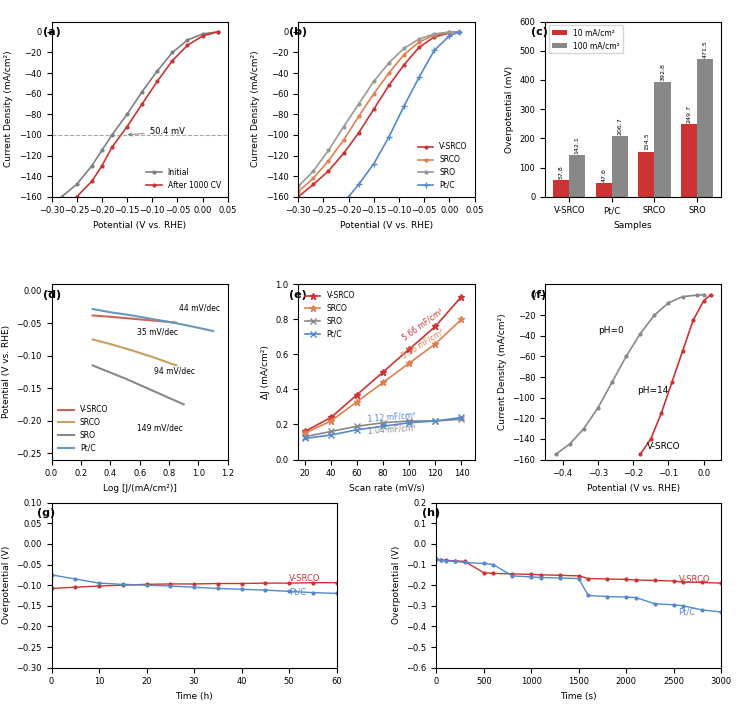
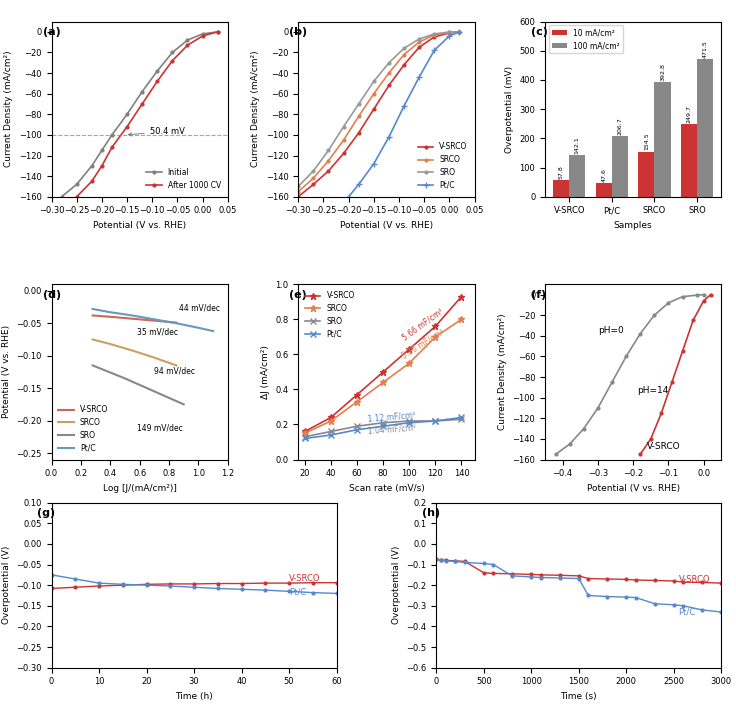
SRCO/120: 0.66 -> 0.70
